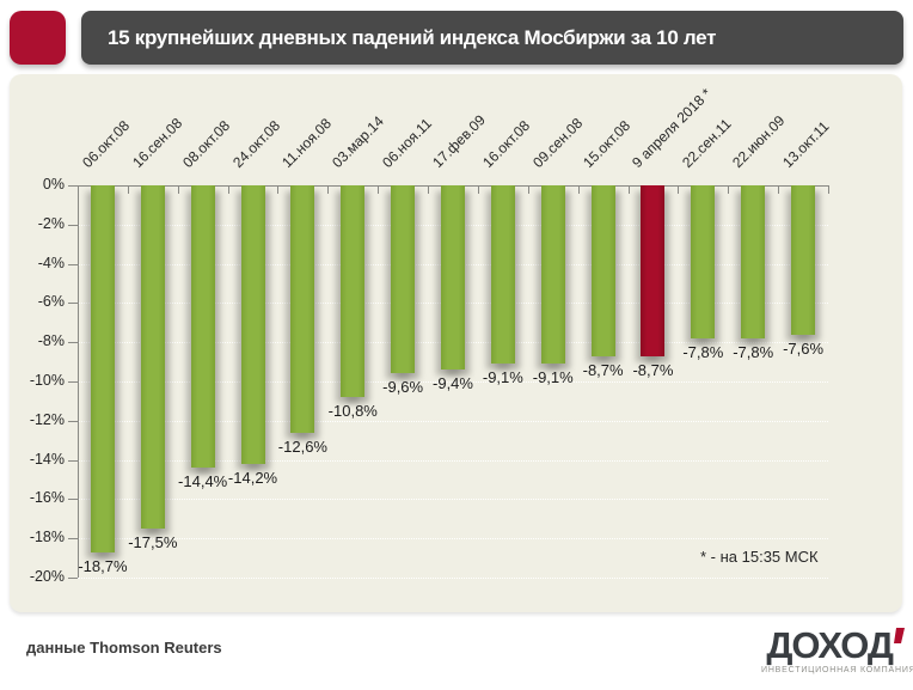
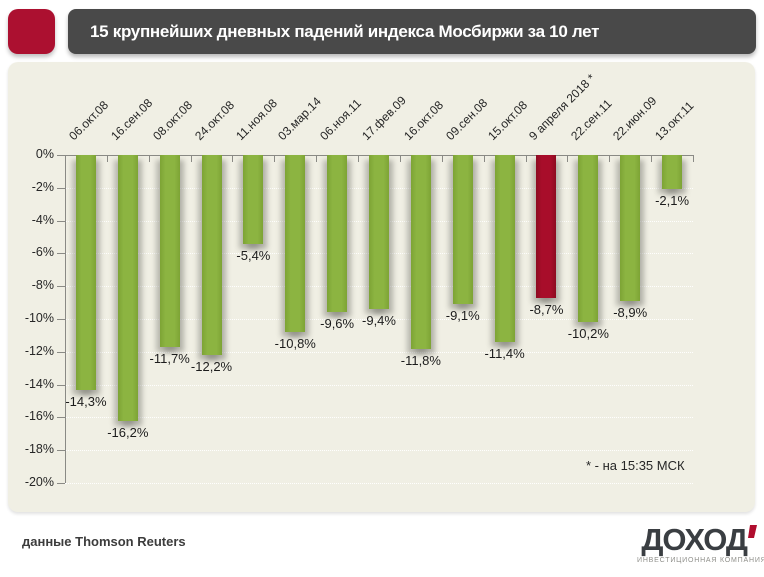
06.окт.08: -18,7% -> -14,3%
16.сен.08: -17,5% -> -16,2%
08.окт.08: -14,4% -> -11,7%
24.окт.08: -14,2% -> -12,2%
11.ноя.08: -12,6% -> -5,4%
16.окт.08: -9,1% -> -11,8%
15.окт.08: -8,7% -> -11,4%
22.сен.11: -7,8% -> -10,2%
22.июн.09: -7,8% -> -8,9%
13.окт.11: -7,6% -> -2,1%
